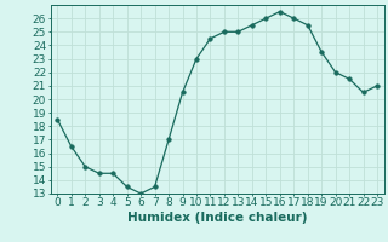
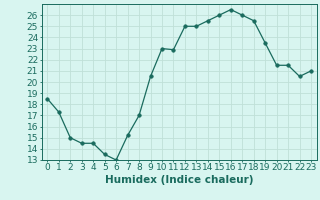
1: 16.5 -> 17.3
7: 13.5 -> 15.2
11: 24.5 -> 22.9
20: 22.0 -> 21.5
